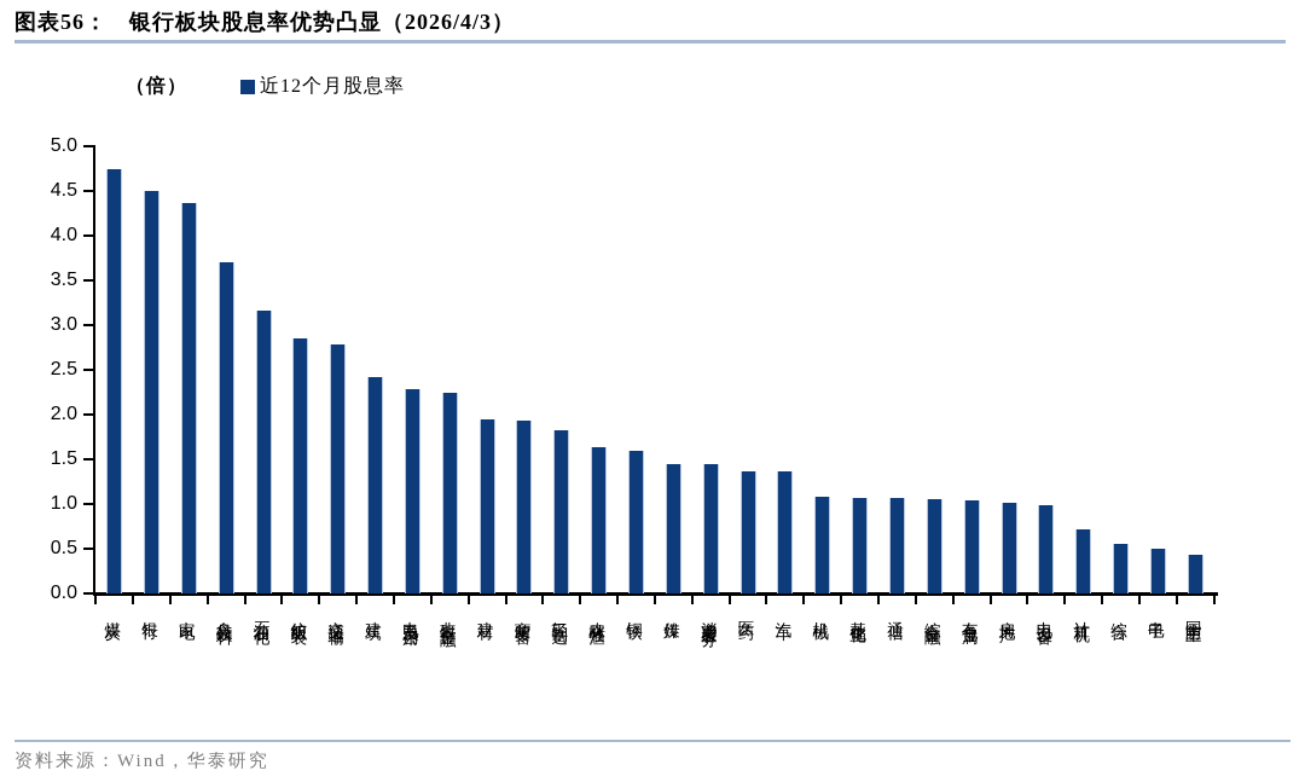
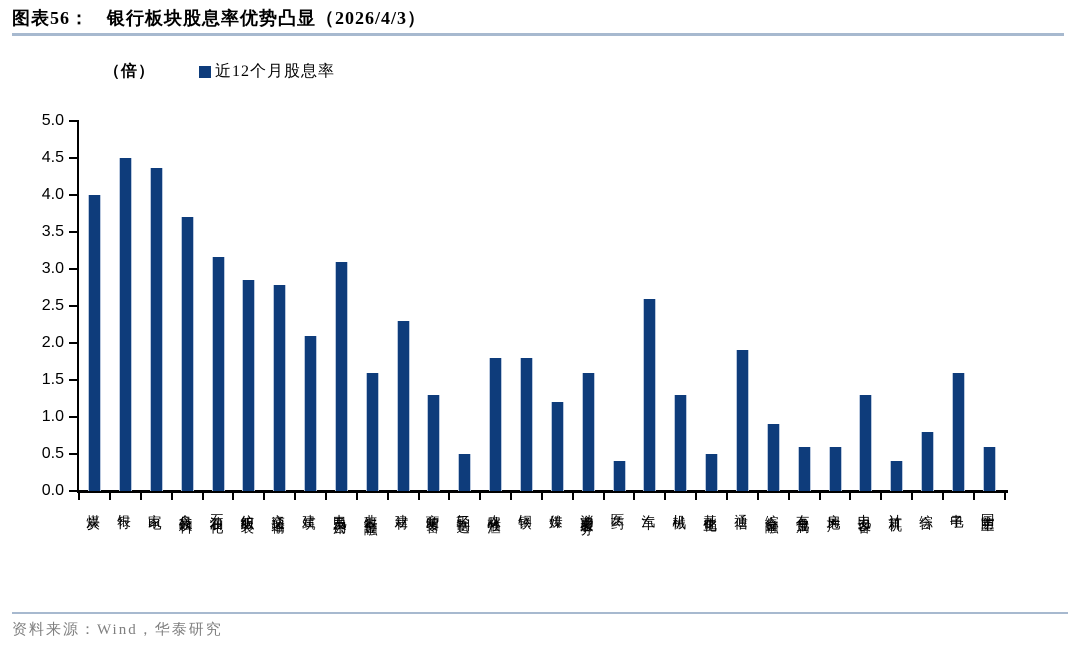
煤炭: 4.7 -> 4.0
建筑: 2.4 -> 2.1
电力及公用: 2.3 -> 3.1
非银行金融: 2.2 -> 1.6
建材: 1.9 -> 2.3
商贸零售: 1.9 -> 1.3
轻工制造: 1.8 -> 0.5
农林牧渔: 1.6 -> 1.8
钢铁: 1.6 -> 1.8
传媒: 1.4 -> 1.2
消费者服务: 1.4 -> 1.6
医药: 1.4 -> 0.4
汽车: 1.4 -> 2.6
机械: 1.1 -> 1.3
基础化工: 1.1 -> 0.5
通信: 1.1 -> 1.9
综合金融: 1.1 -> 0.9
有色金属: 1.0 -> 0.6
房地产: 1.0 -> 0.6
电力设备: 1.0 -> 1.3
计算机: 0.7 -> 0.4
综合: 0.6 -> 0.8
电子: 0.5 -> 1.6
国防军工: 0.4 -> 0.6
